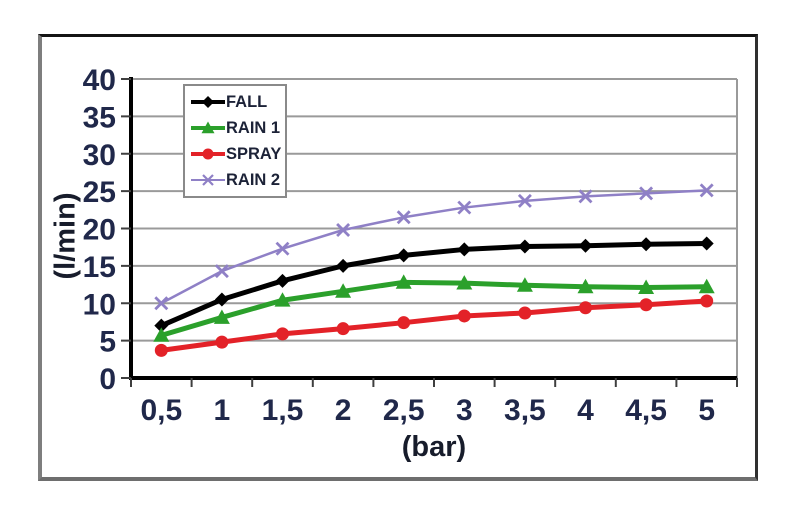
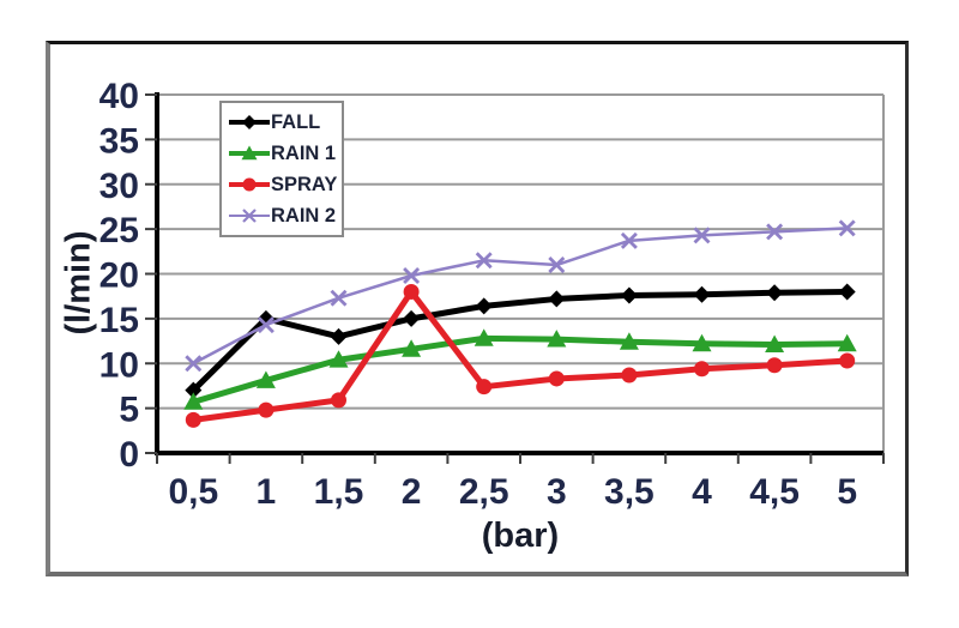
FALL/1: 10 -> 15
SPRAY/2: 7 -> 18
RAIN 2/3: 23 -> 21
